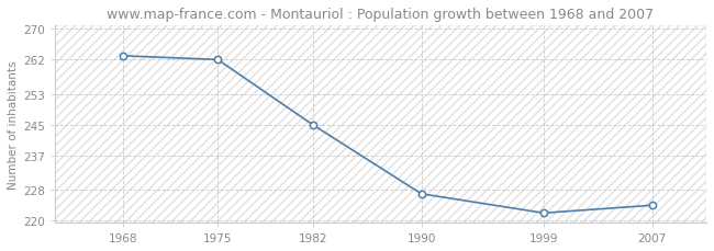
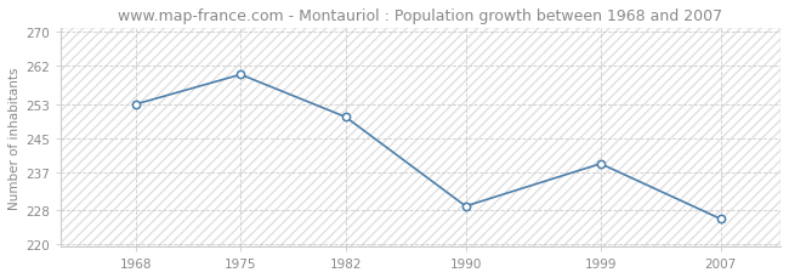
1968: 263 -> 253
1975: 262 -> 260
1982: 245 -> 250
1990: 227 -> 229
1999: 222 -> 239
2007: 224 -> 226
